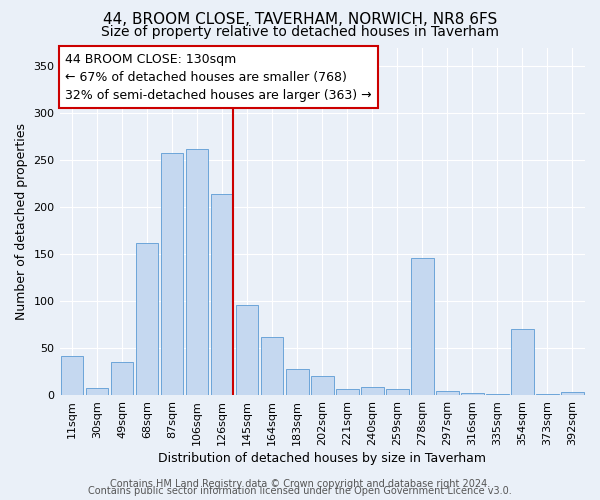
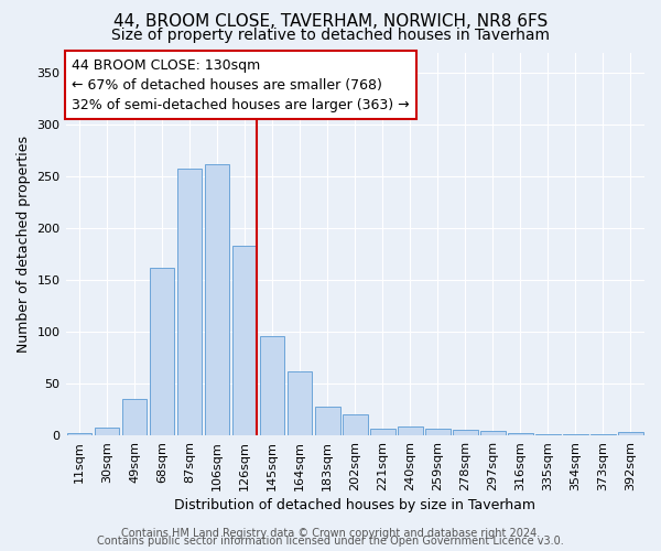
11sqm: 42 -> 2
126sqm: 214 -> 183
278sqm: 146 -> 5
354sqm: 70 -> 1
